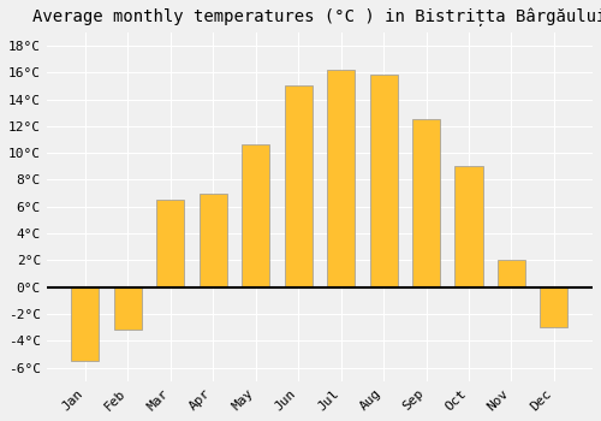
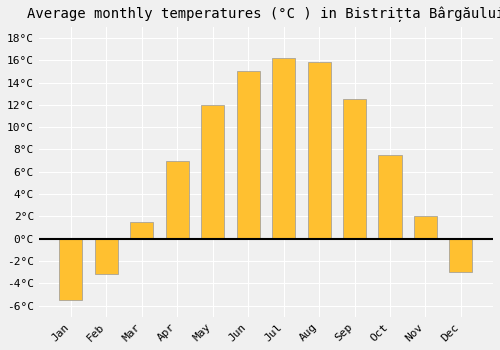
Mar: 6.5°C -> 1.5°C
May: 10.6°C -> 12.0°C
Oct: 9.0°C -> 7.5°C
